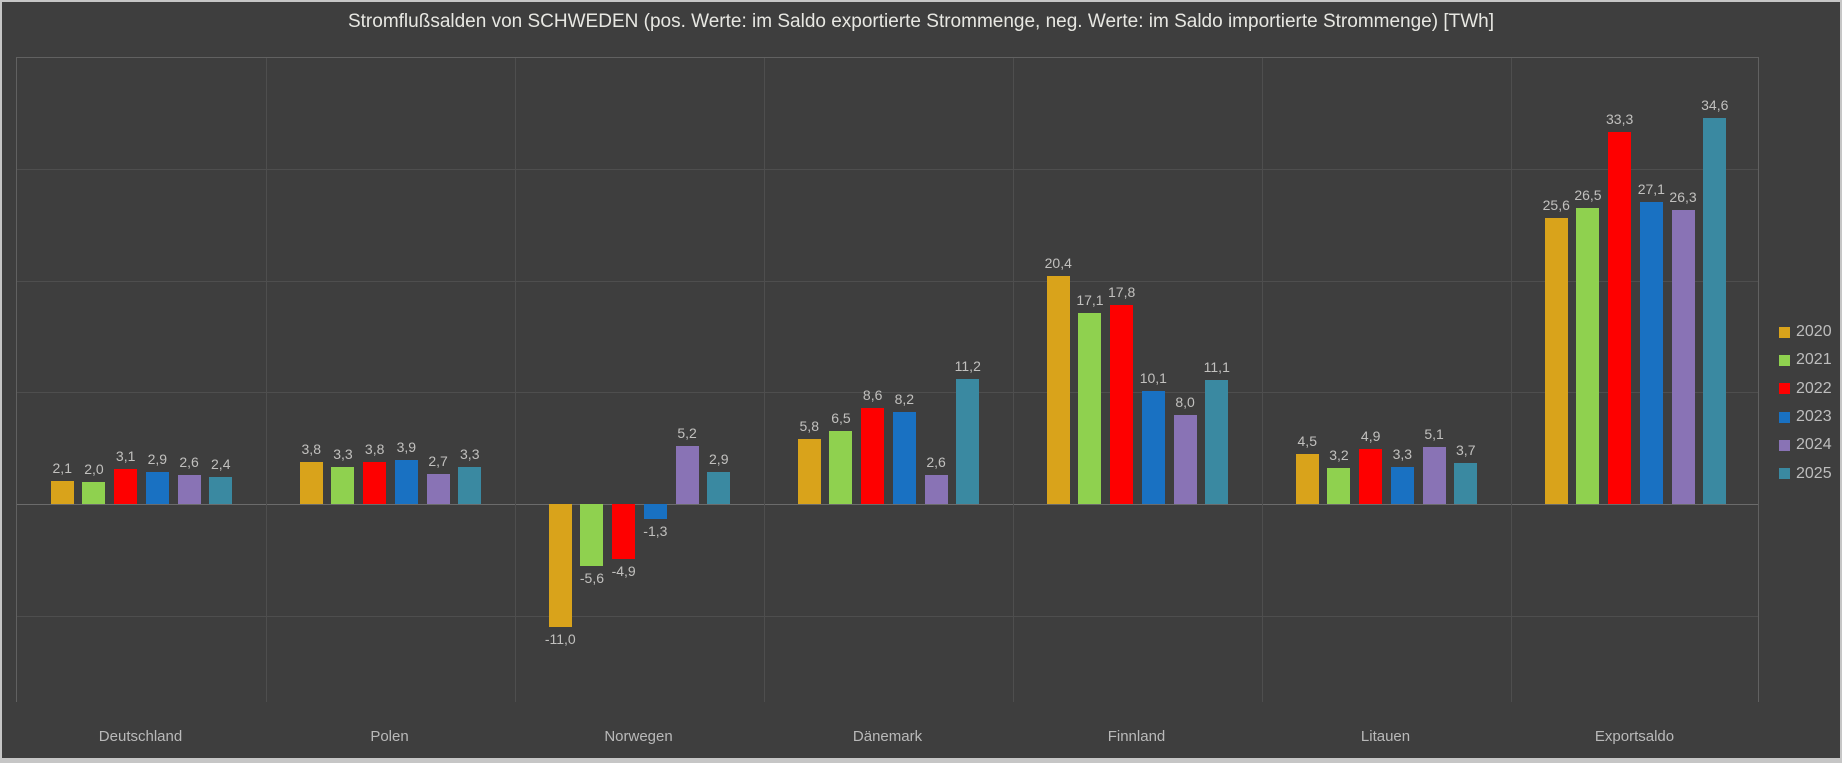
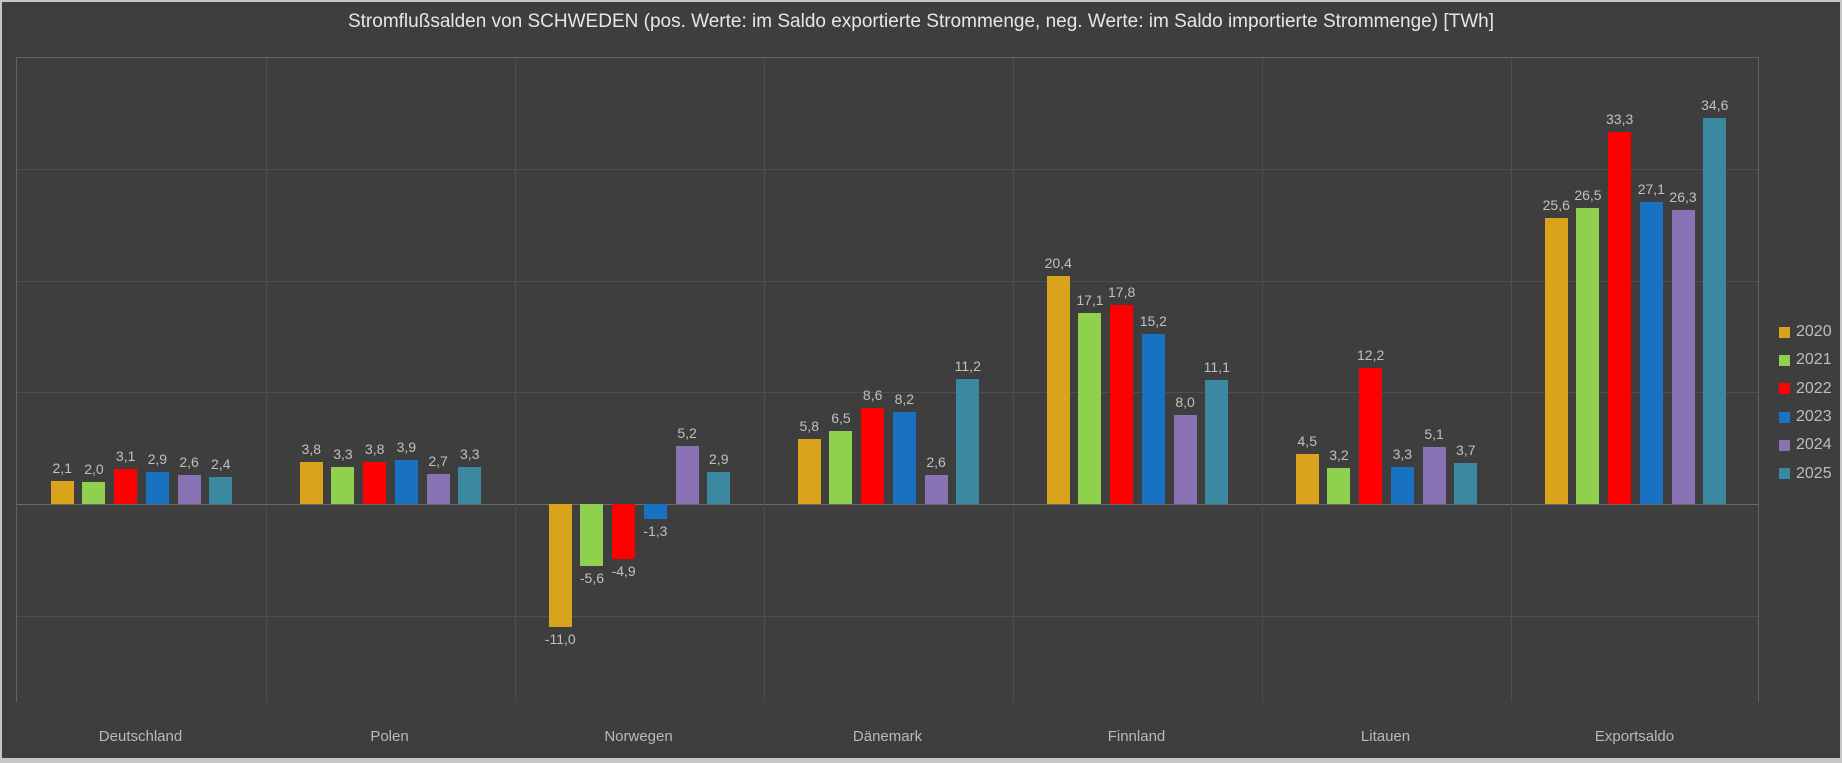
2023/Finnland: 10,1 -> 15,2
2022/Litauen: 4,9 -> 12,2
